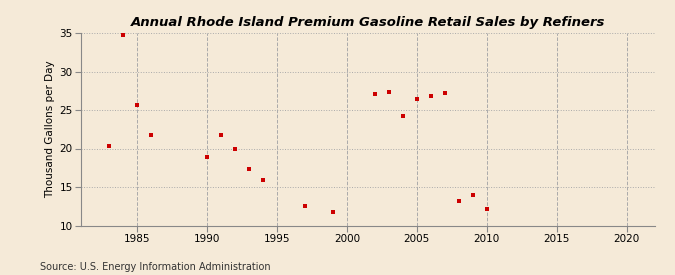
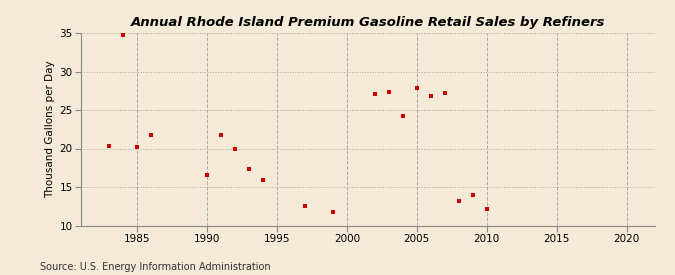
1985: 25.6 -> 20.2
1990: 18.9 -> 16.6
2005: 26.4 -> 27.8
